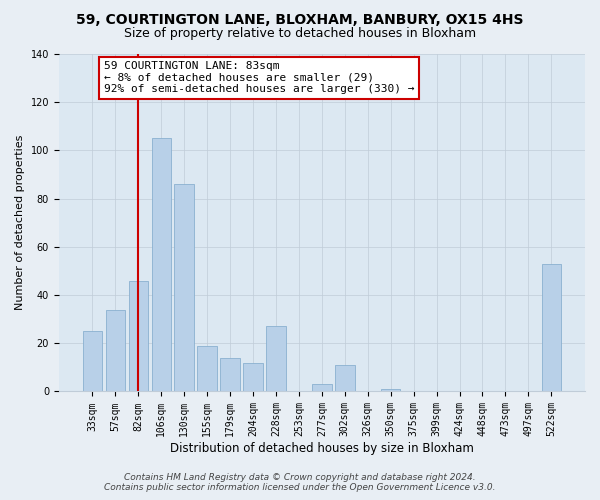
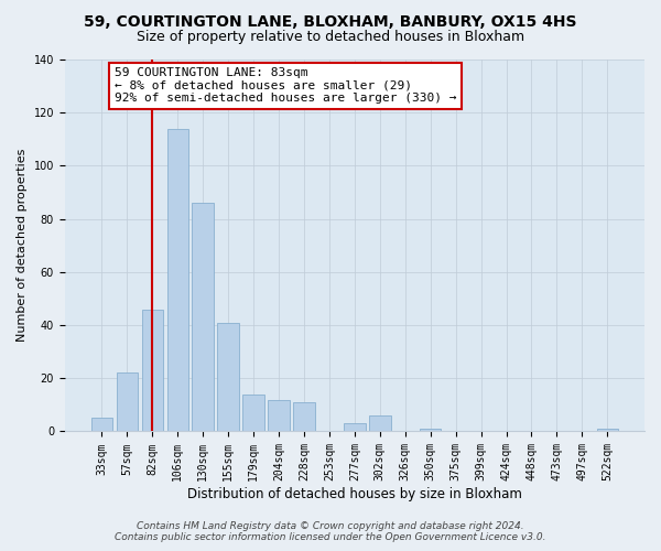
33sqm: 25 -> 5
57sqm: 34 -> 22
106sqm: 105 -> 114
155sqm: 19 -> 41
228sqm: 27 -> 11
302sqm: 11 -> 6
522sqm: 53 -> 1
